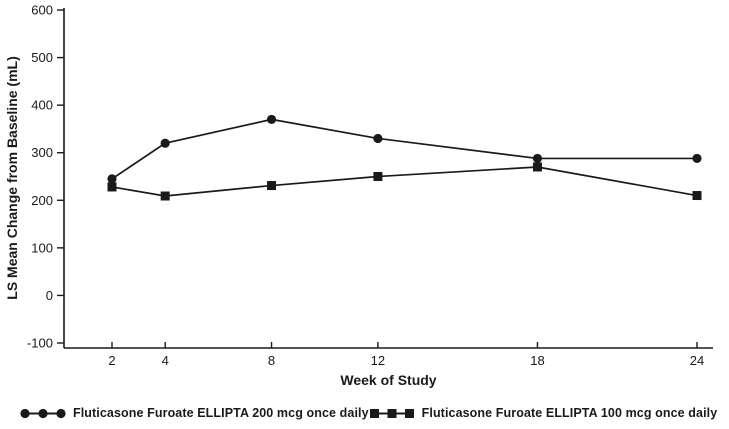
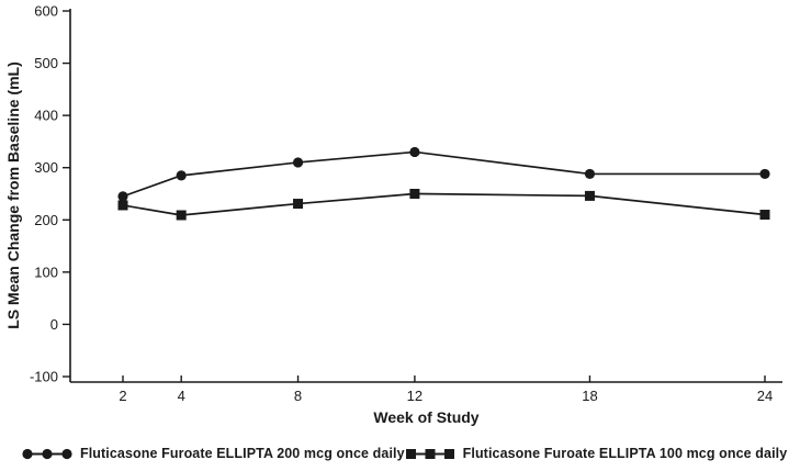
Fluticasone Furoate ELLIPTA 200 mcg once daily/4: 320 -> 280
Fluticasone Furoate ELLIPTA 200 mcg once daily/8: 370 -> 310
Fluticasone Furoate ELLIPTA 100 mcg once daily/18: 270 -> 250
